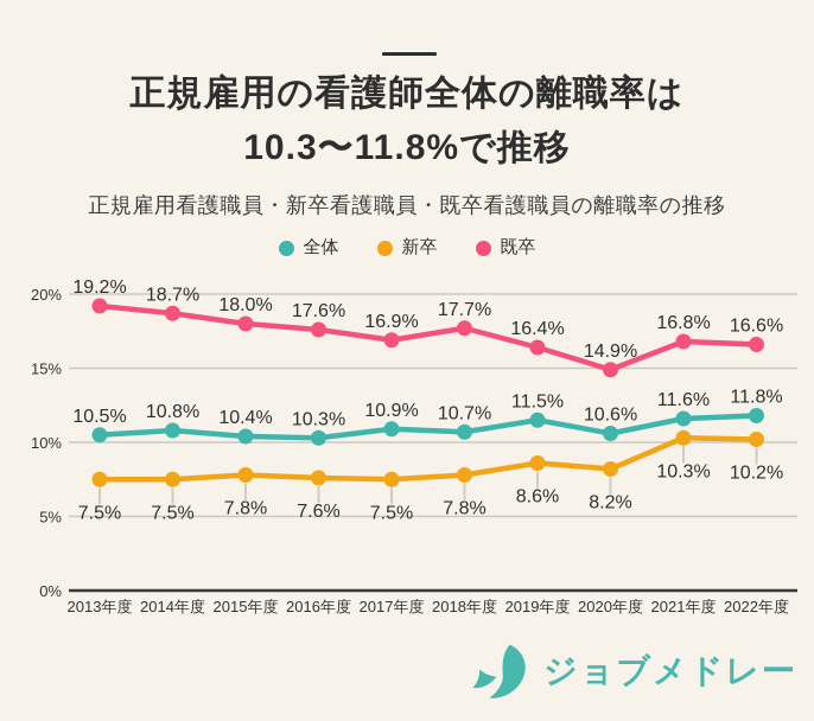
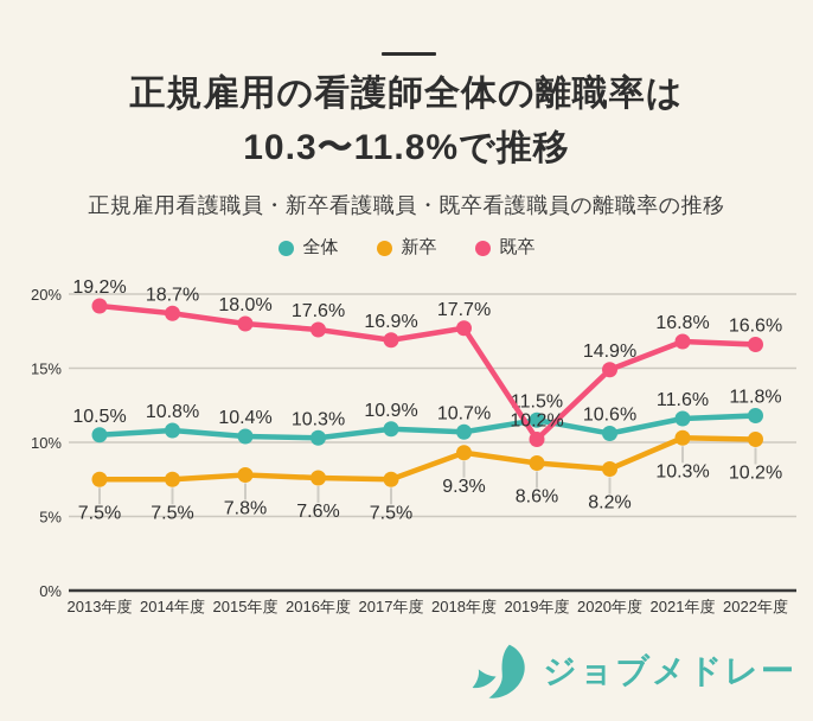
新卒/2018年度: 7.8% -> 9.3%
既卒/2019年度: 16.4% -> 10.2%
